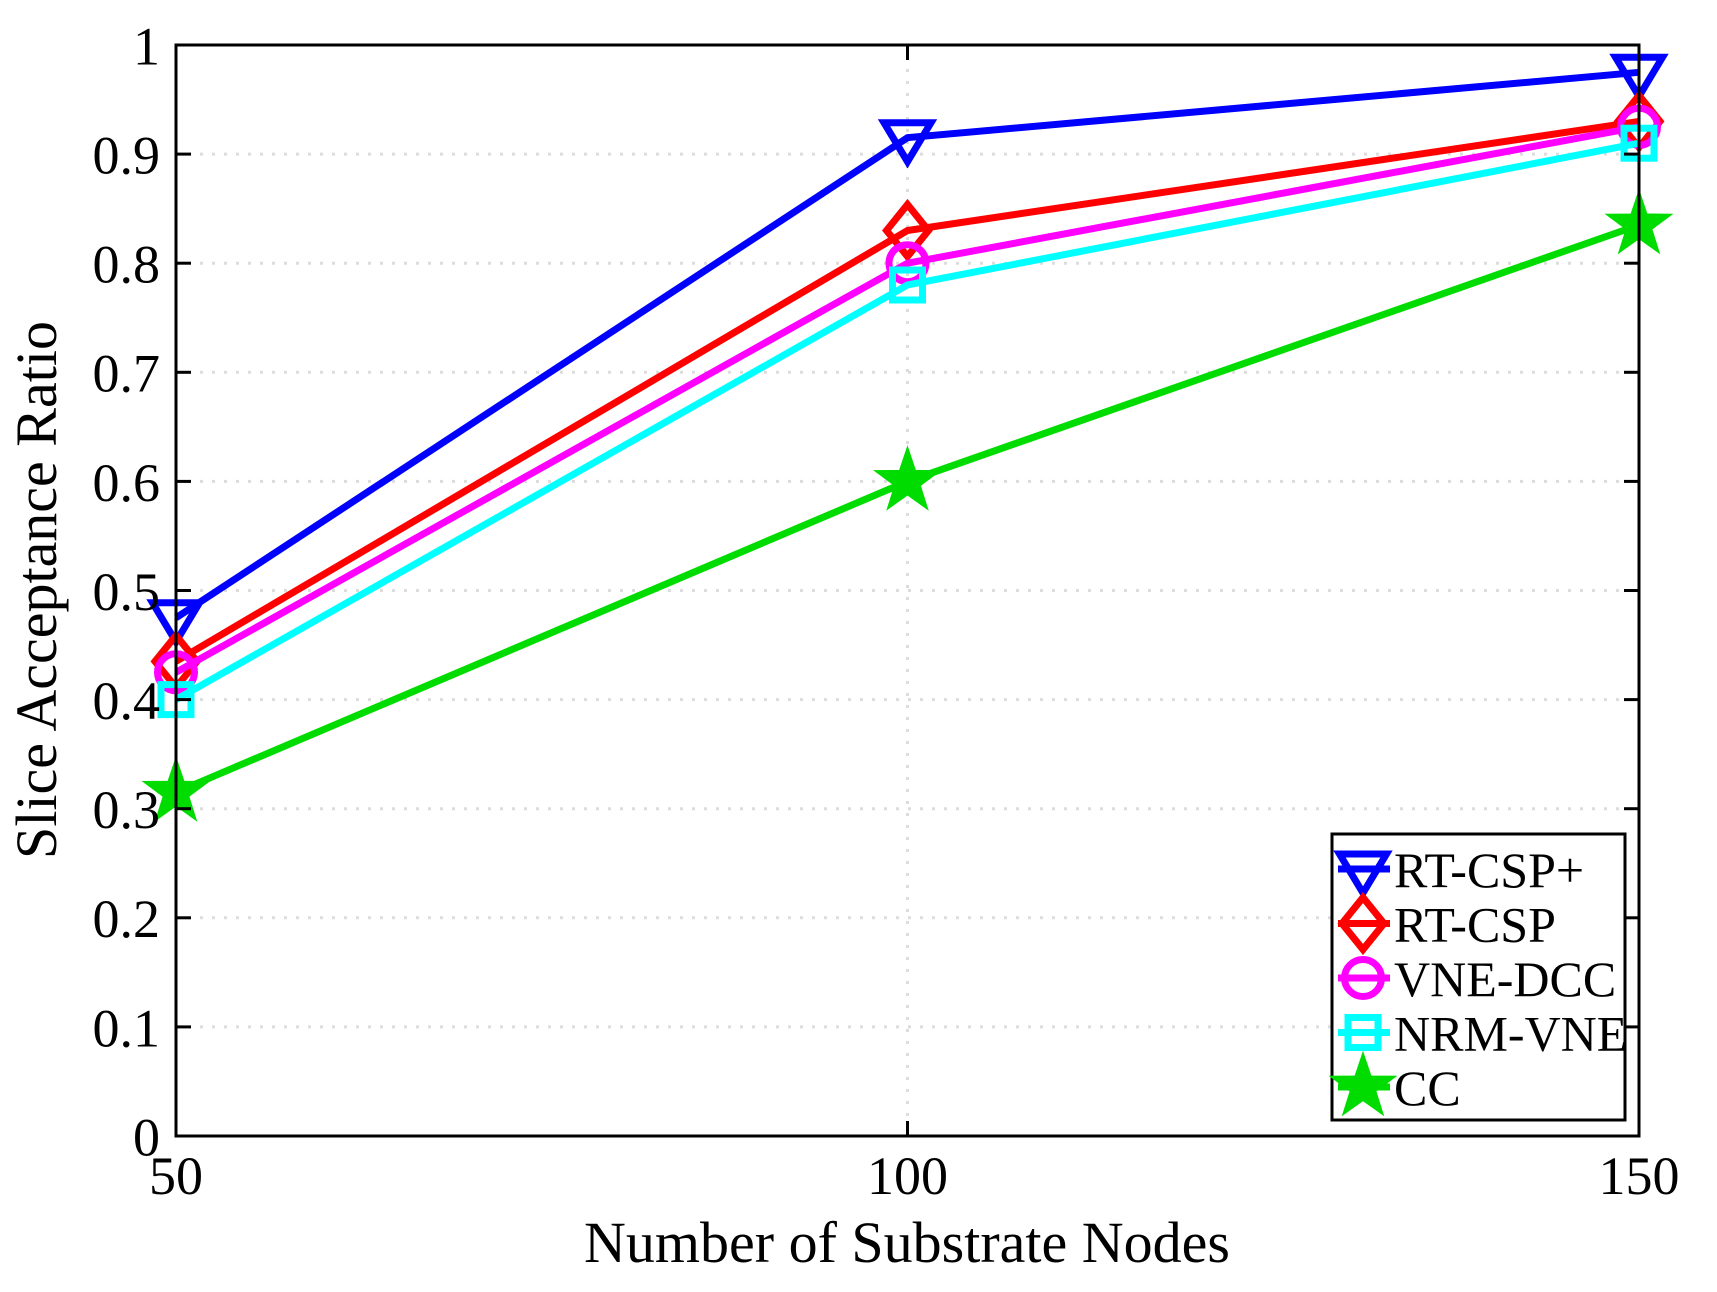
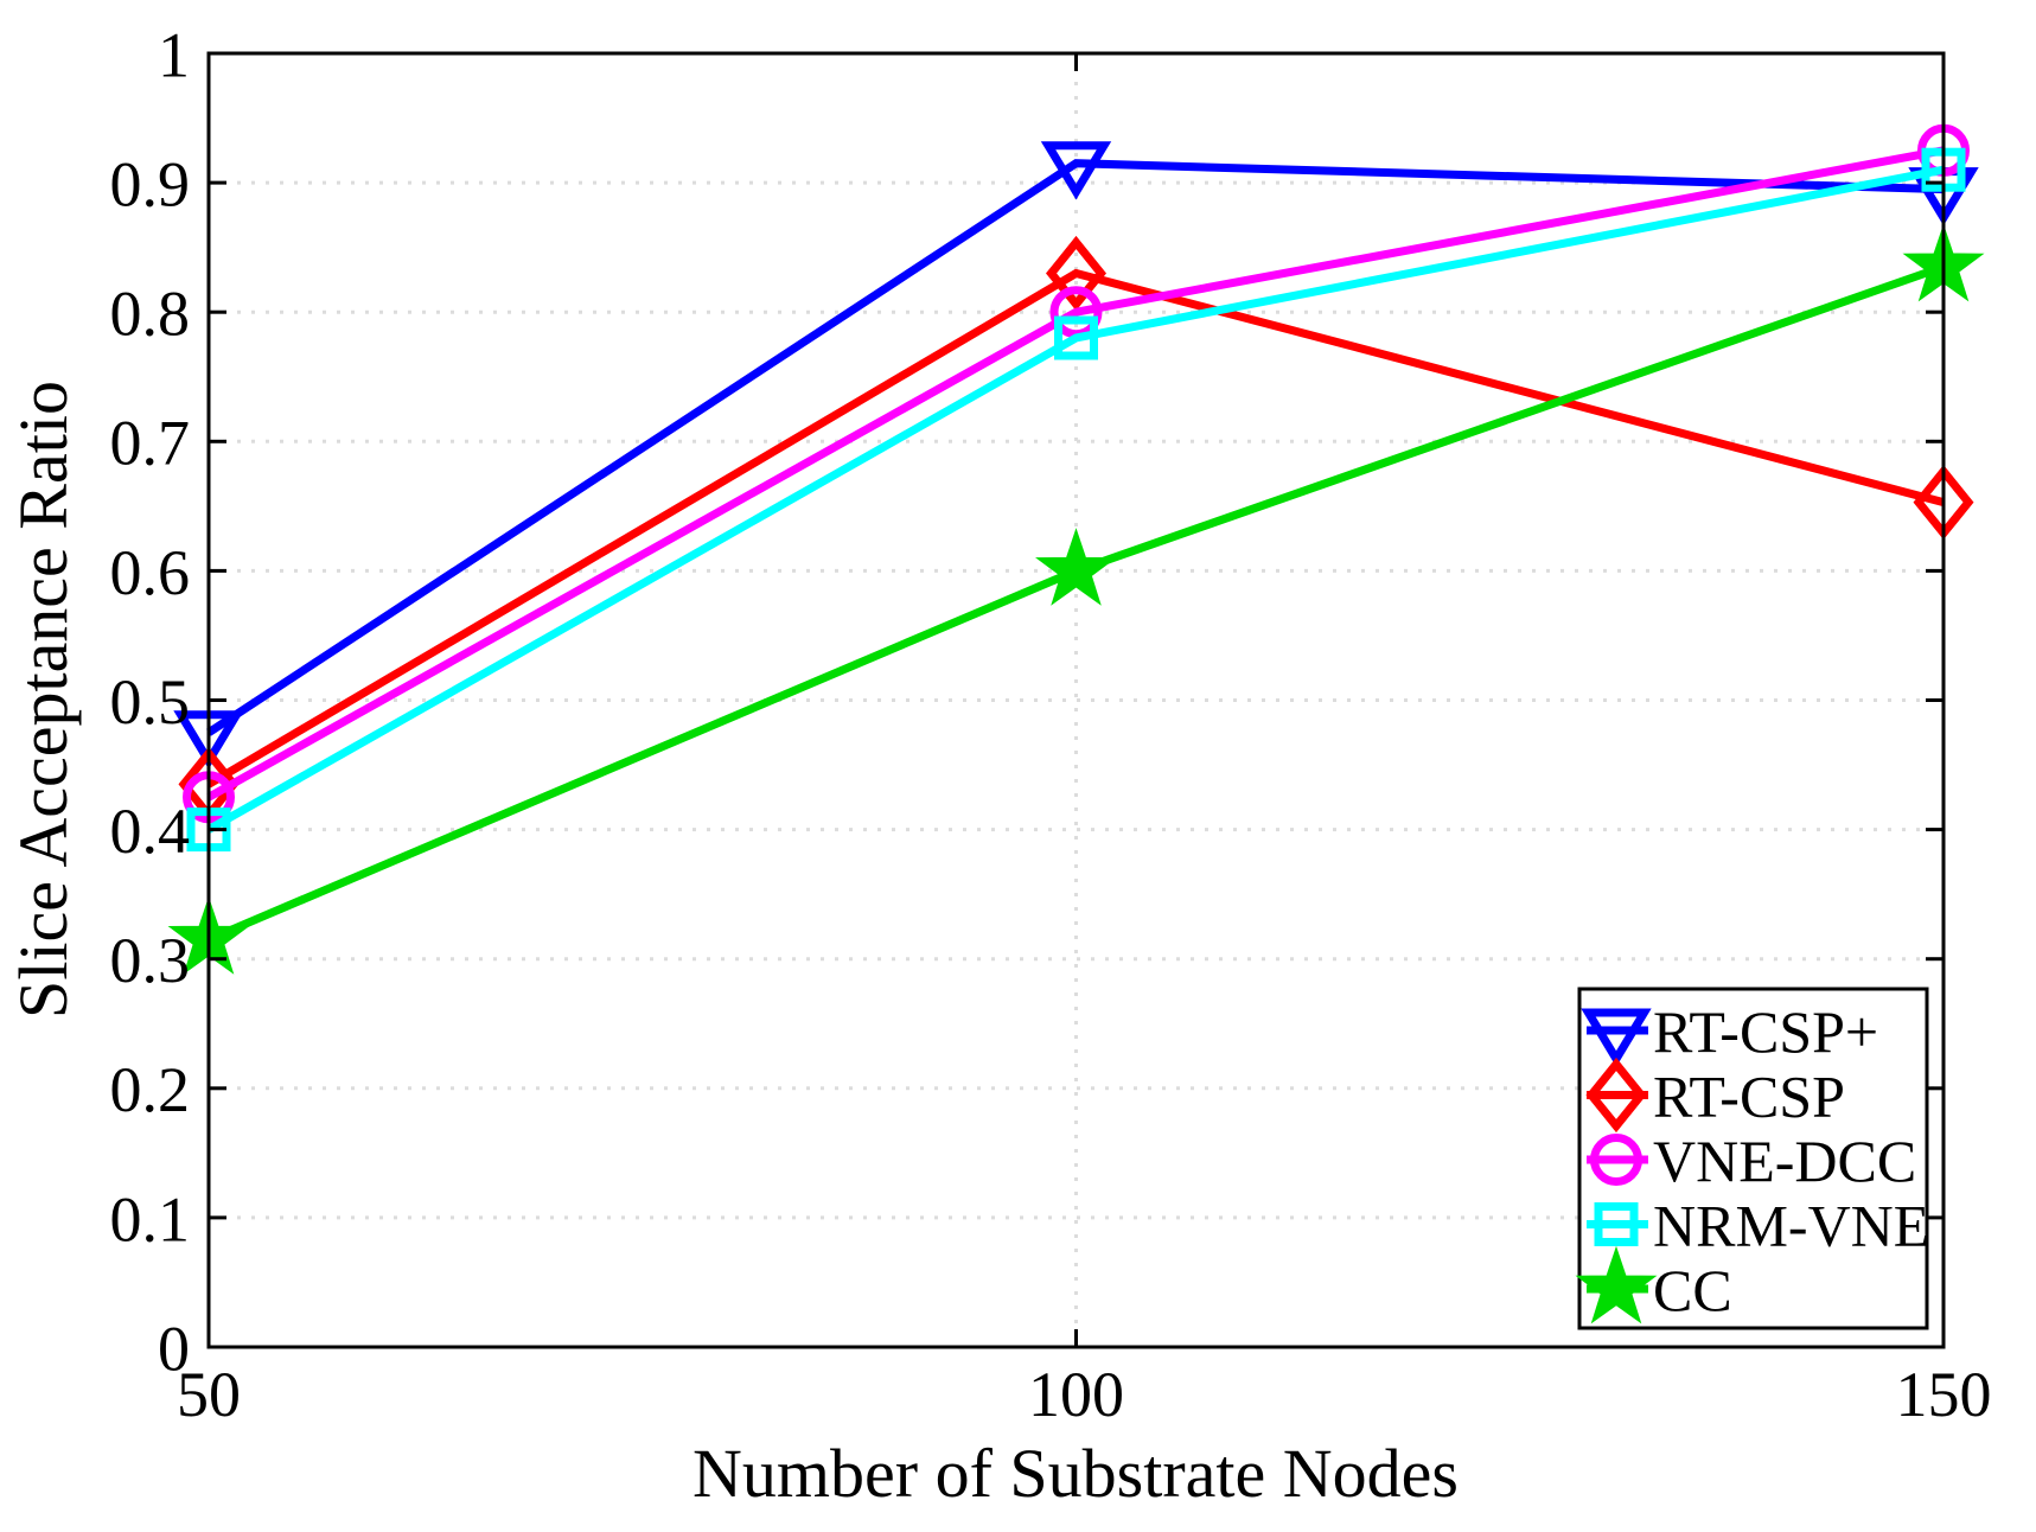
RT-CSP+/150: 0.975 -> 0.895
RT-CSP/150: 0.930 -> 0.653
